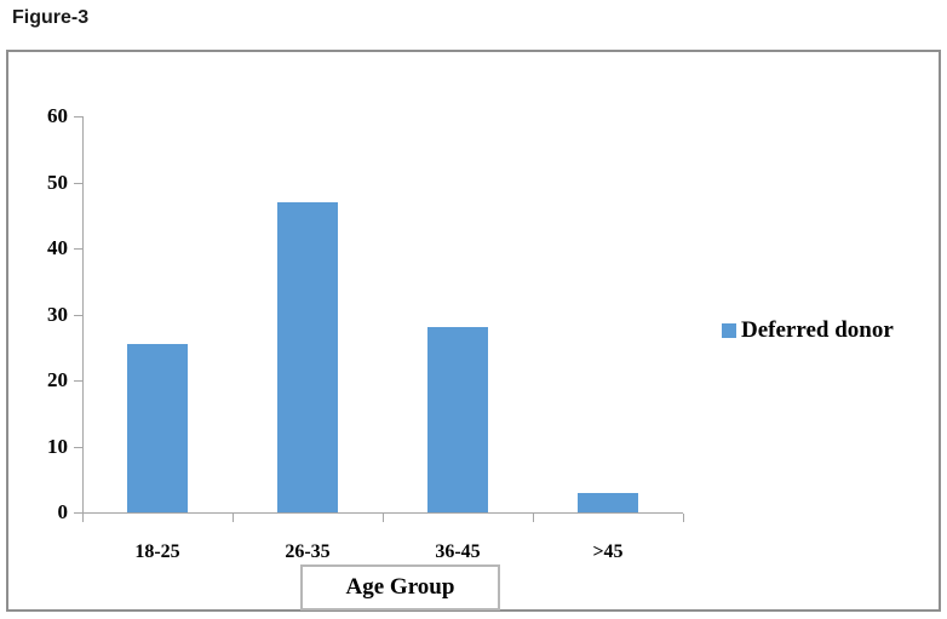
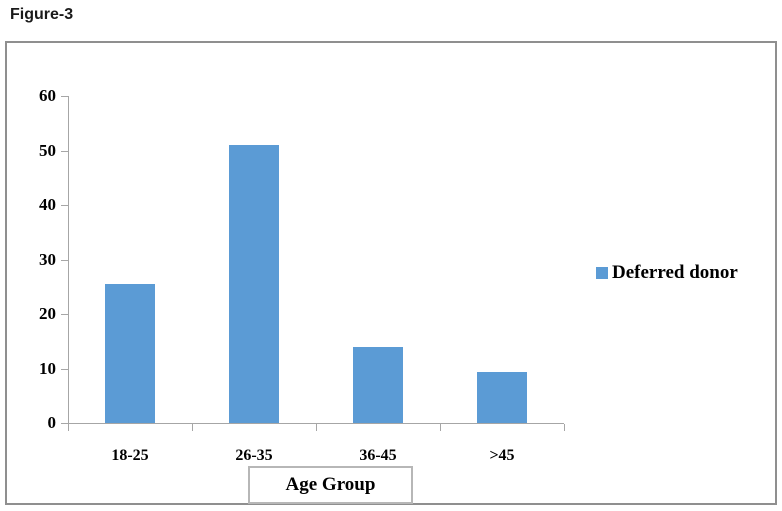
26-35: 47 -> 51
36-45: 28 -> 14
>45: 3 -> 9
